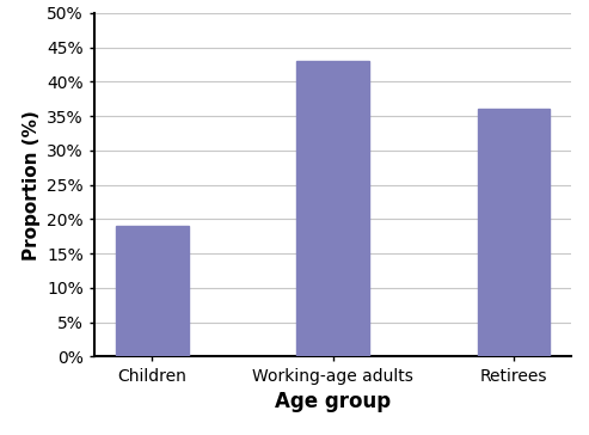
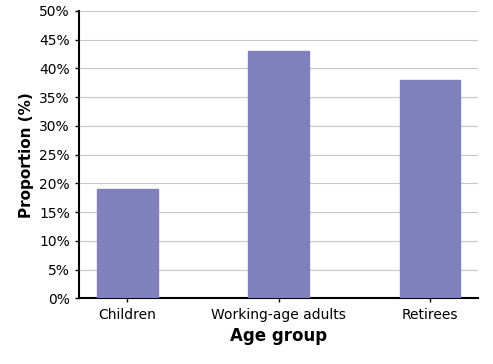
Retirees: 36% -> 38%
